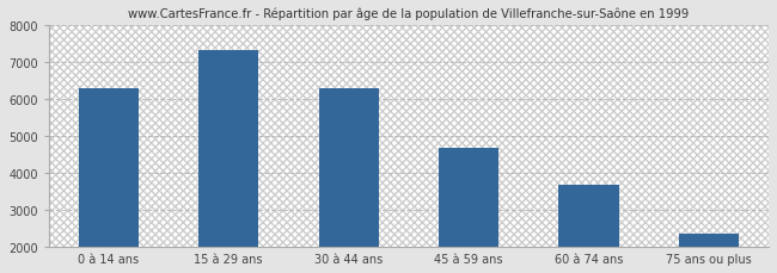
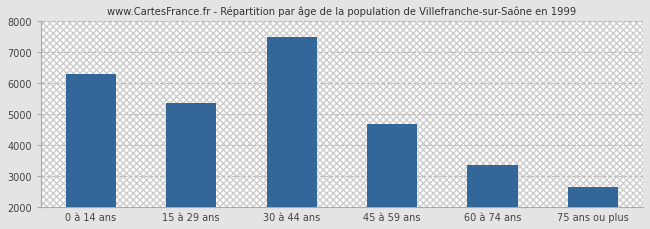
15 à 29 ans: 7350 -> 5350
30 à 44 ans: 6300 -> 7500
60 à 74 ans: 3700 -> 3350
75 ans ou plus: 2350 -> 2650
